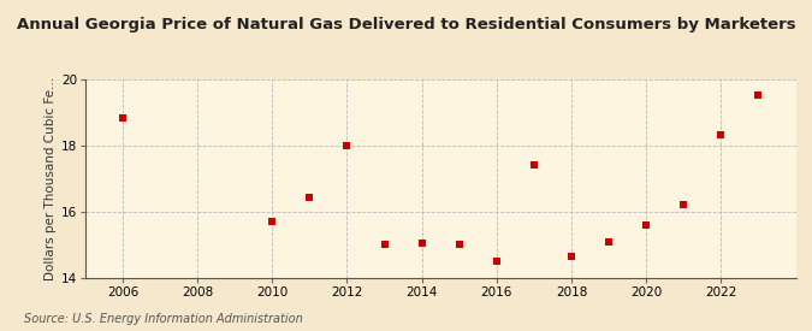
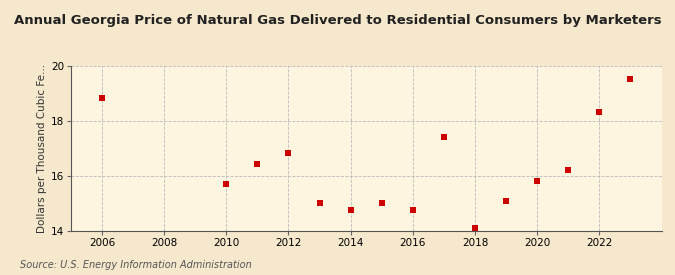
2012: 18.00 -> 16.82
2014: 15.05 -> 14.78
2016: 14.50 -> 14.78
2018: 14.65 -> 14.12
2020: 15.60 -> 15.82
